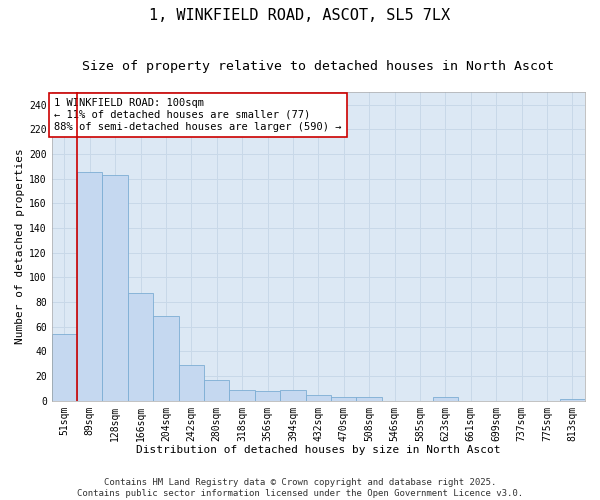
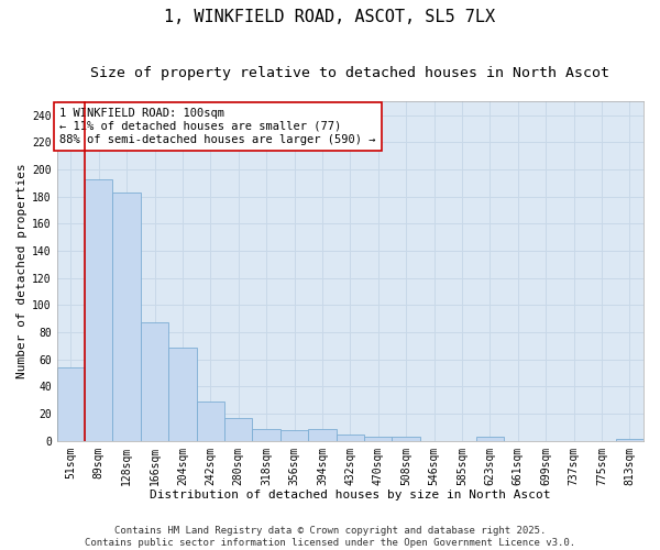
89sqm: 185 -> 193
